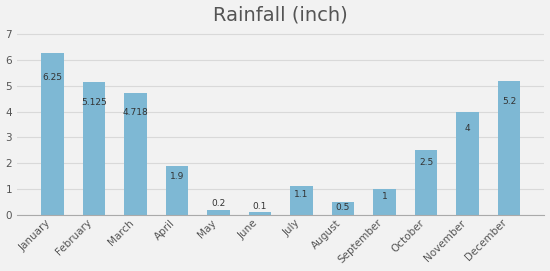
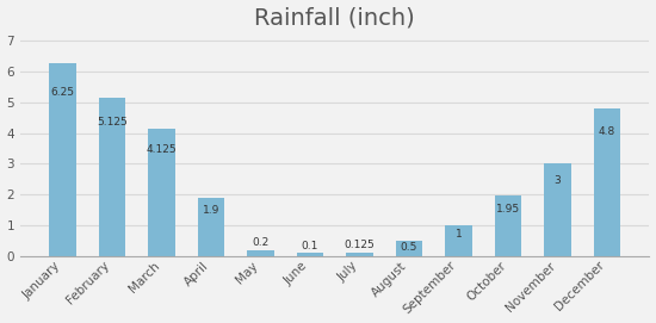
March: 4.718 -> 4.125
July: 1.1 -> 0.125
October: 2.5 -> 1.95
November: 4 -> 3
December: 5.2 -> 4.8
